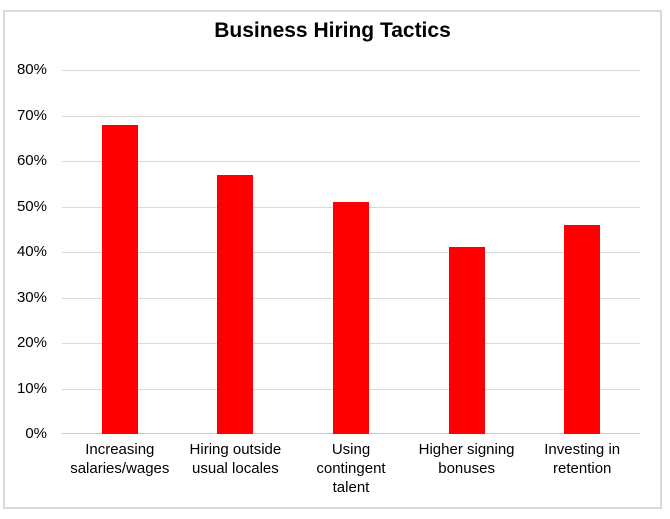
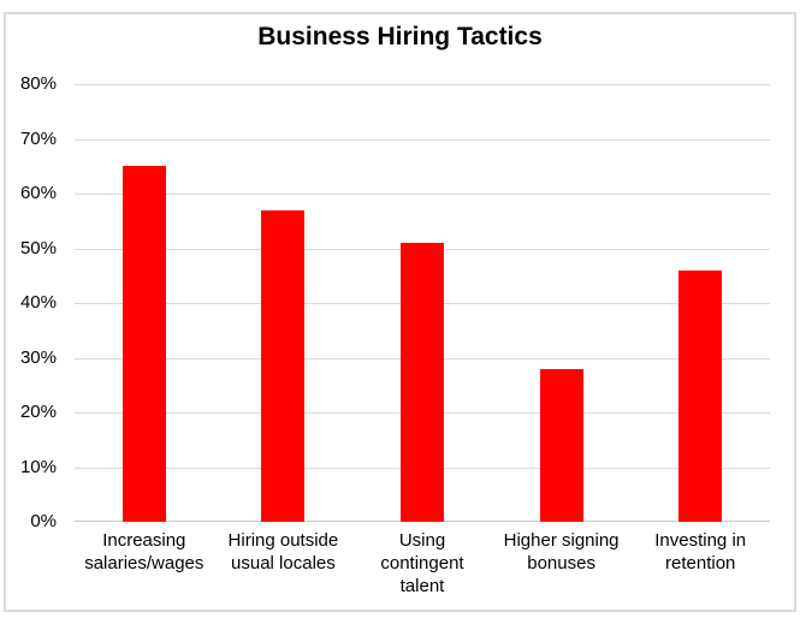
Increasing salaries/wages: 68% -> 65%
Higher signing bonuses: 41% -> 28%
